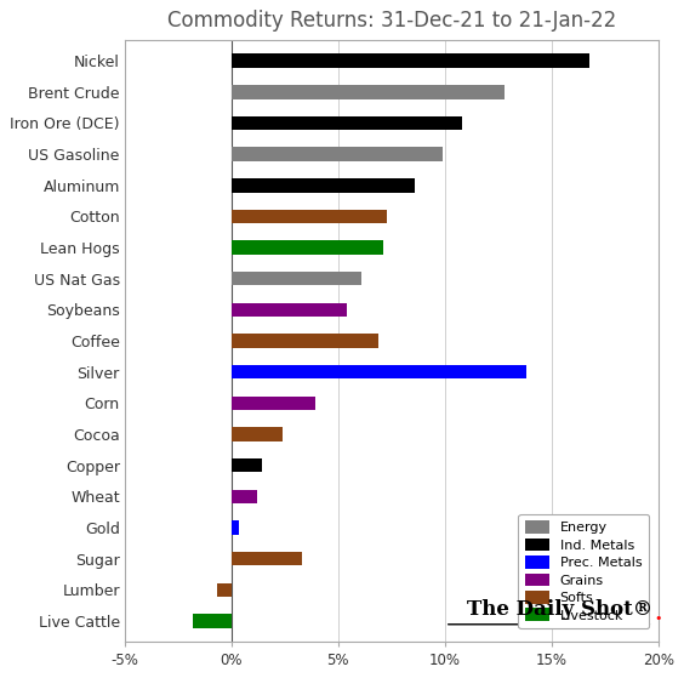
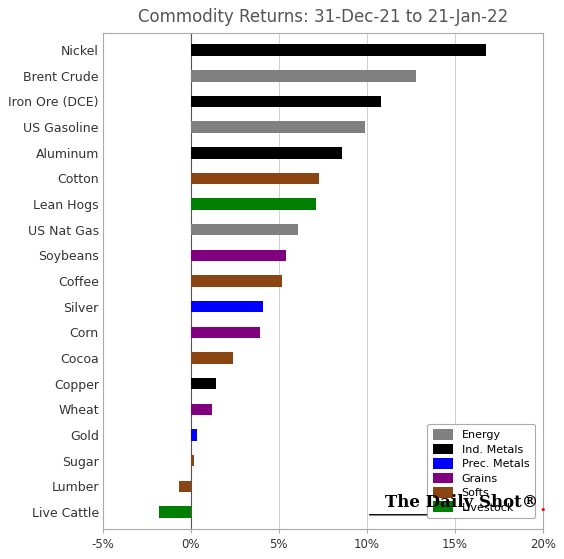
Coffee: 6.9% -> 5.2%
Silver: 13.8% -> 4.1%
Sugar: 3.3% -> 0.2%
